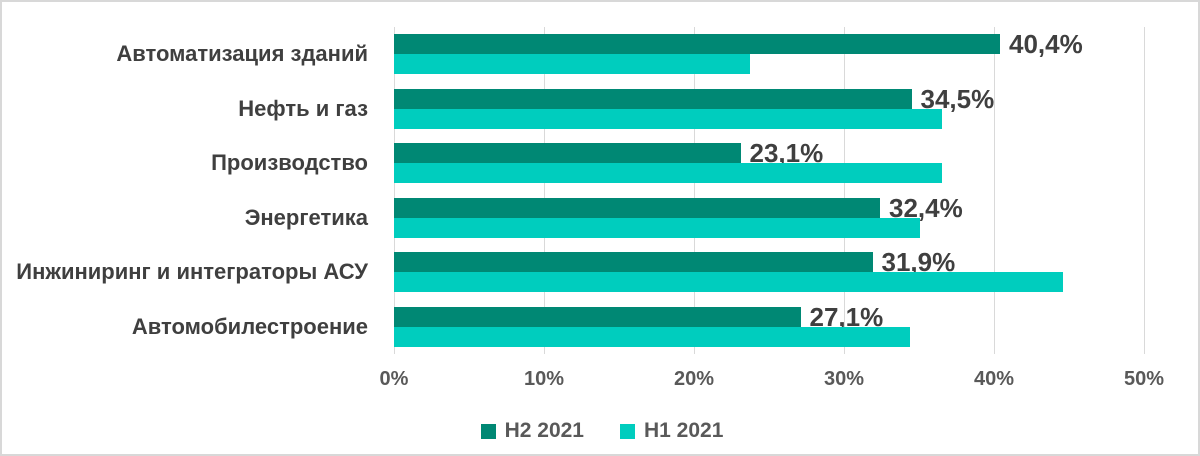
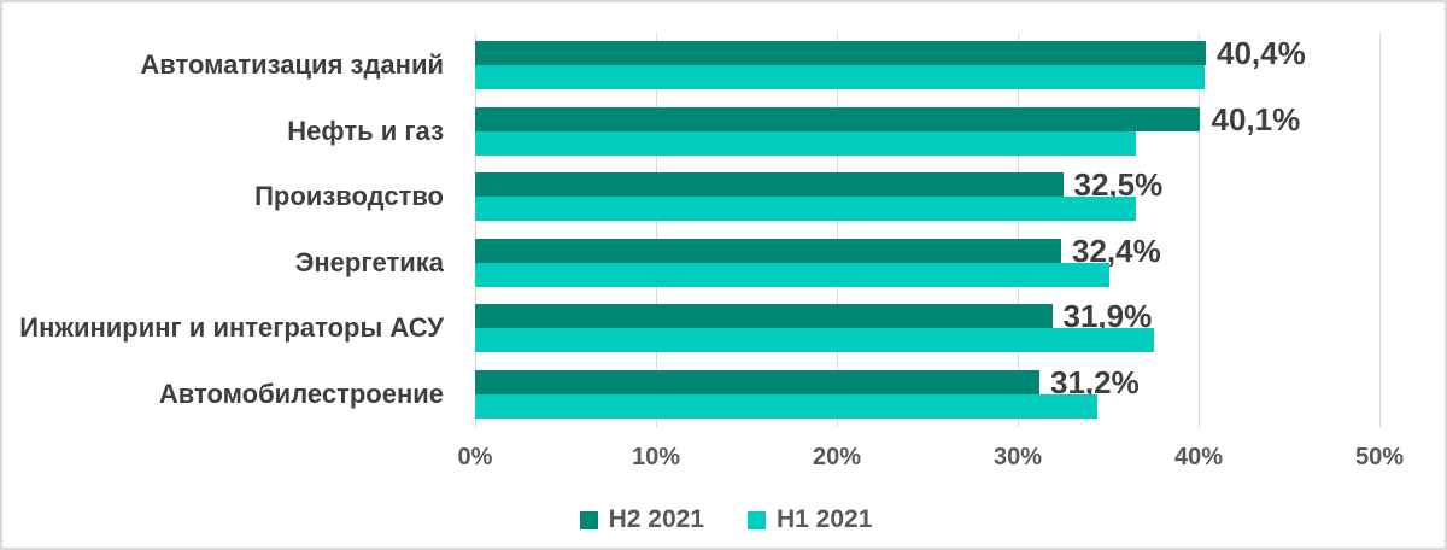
H1 2021/Автоматизация зданий: 23.7% -> 40.3%
H2 2021/Нефть и газ: 34,5% -> 40,1%
H2 2021/Производство: 23,1% -> 32,5%
H1 2021/Инжиниринг и интеграторы АСУ: 44.6% -> 37.5%
H2 2021/Автомобилестроение: 27,1% -> 31,2%
